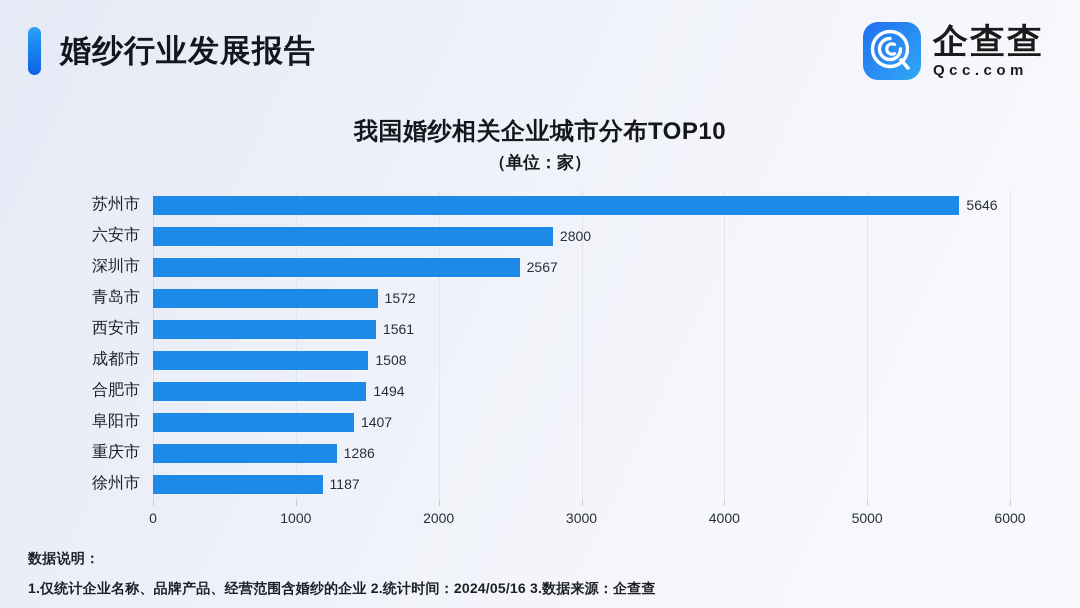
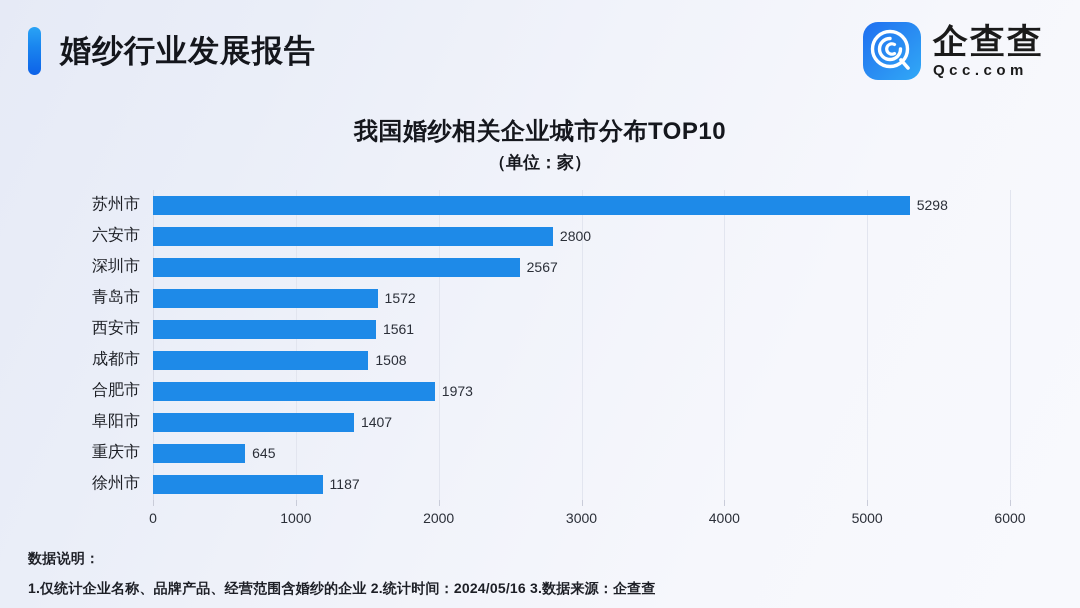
苏州市: 5646 -> 5298
合肥市: 1494 -> 1973
重庆市: 1286 -> 645
